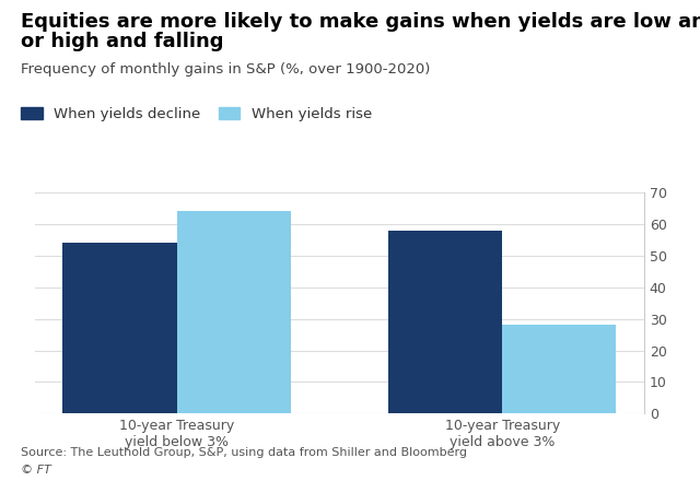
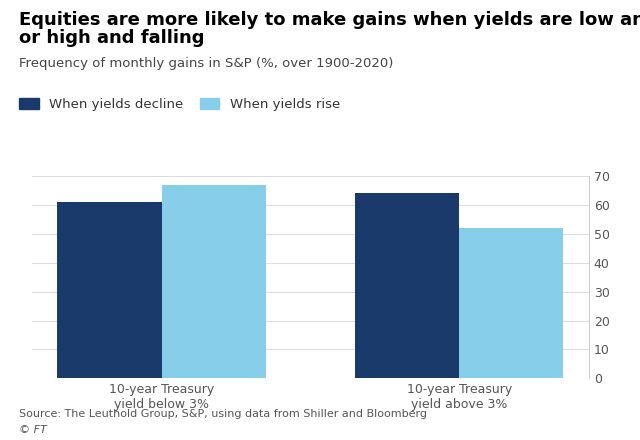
When yields decline/10-year Treasury yield below 3%: 54 -> 61
When yields rise/10-year Treasury yield below 3%: 64 -> 67
When yields decline/10-year Treasury yield above 3%: 58 -> 64
When yields rise/10-year Treasury yield above 3%: 28 -> 52
